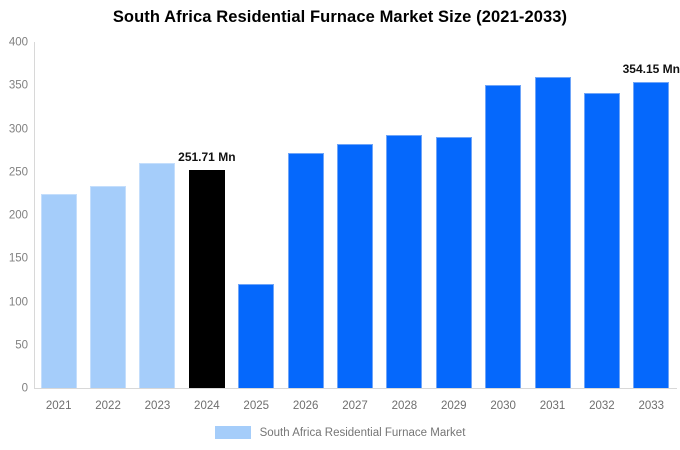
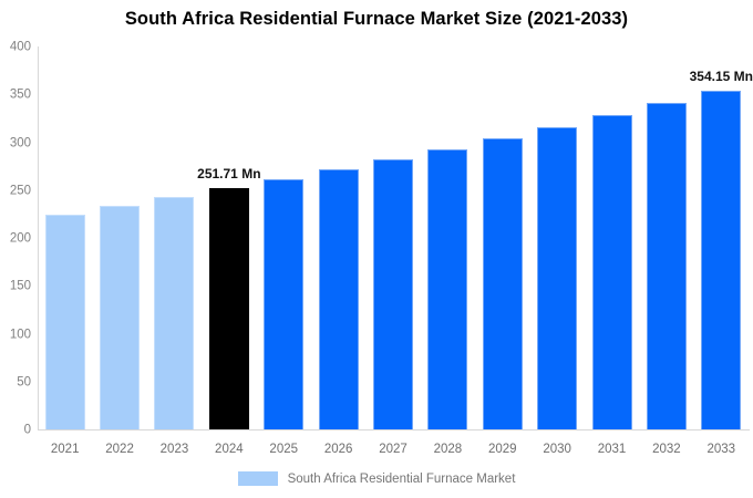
2023: 260 -> 240
2025: 120 -> 260
2029: 290 -> 300
2030: 350 -> 320
2031: 360 -> 330
